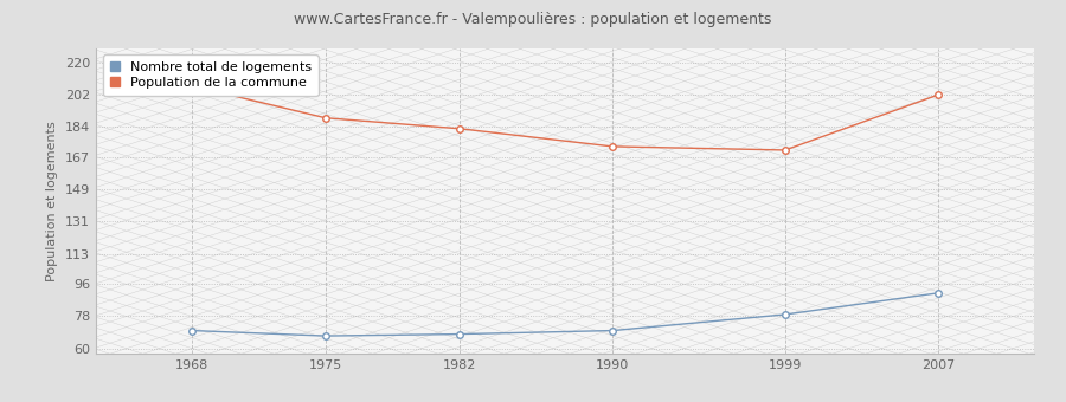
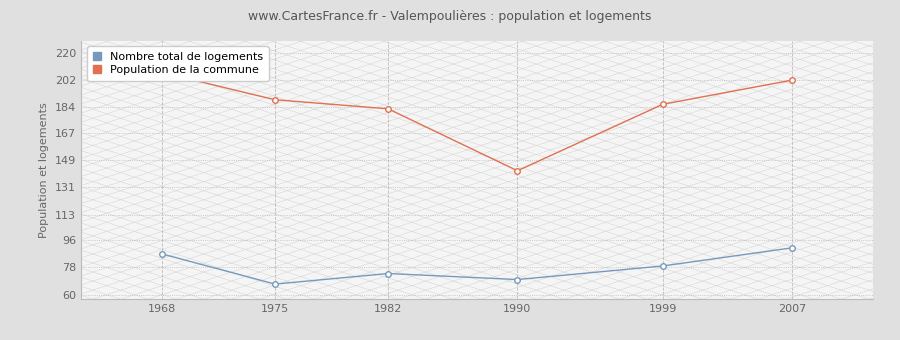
Nombre total de logements/1968: 70 -> 87
Nombre total de logements/1982: 68 -> 74
Population de la commune/1990: 173 -> 142
Population de la commune/1999: 171 -> 186
